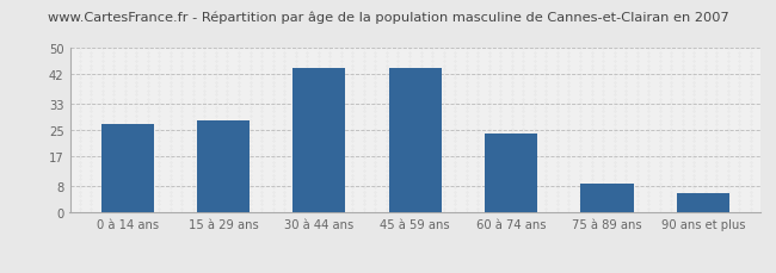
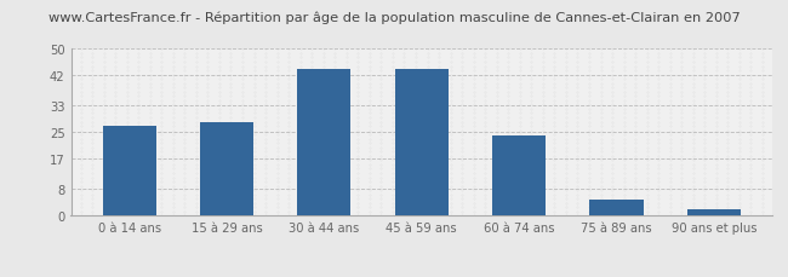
75 à 89 ans: 9 -> 5
90 ans et plus: 6 -> 2
